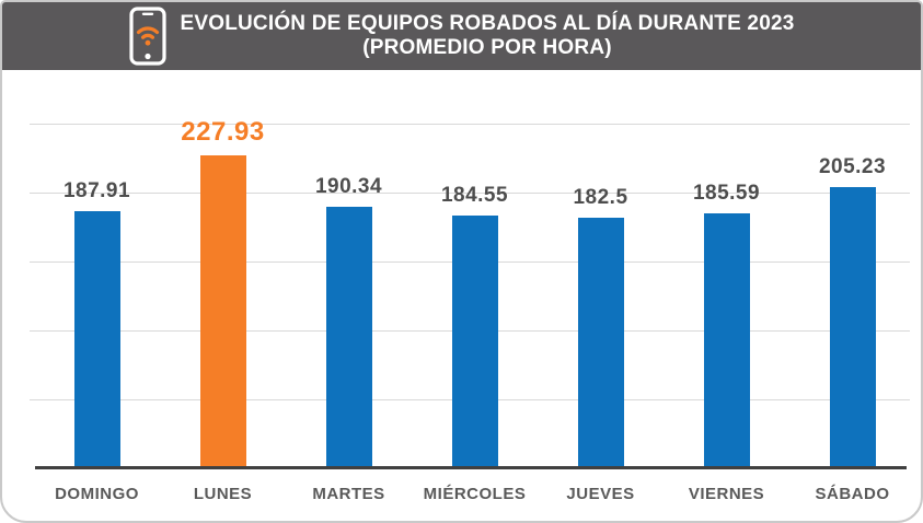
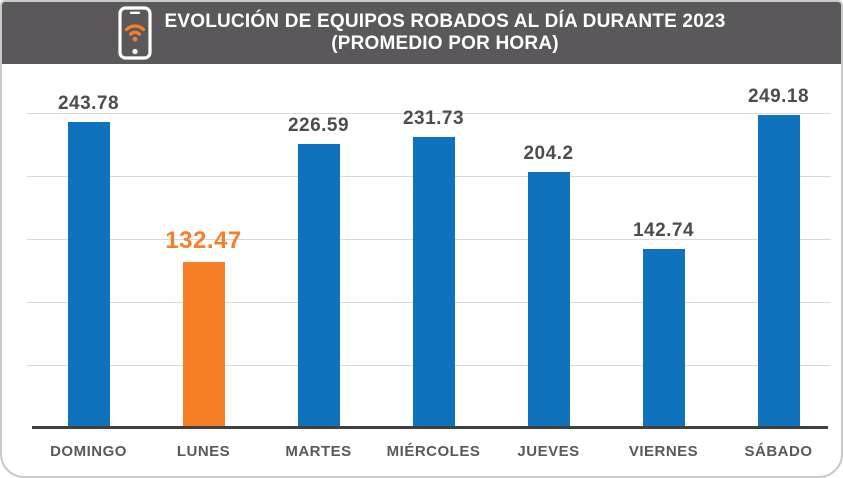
DOMINGO: 187.91 -> 243.78
LUNES: 227.93 -> 132.47
MARTES: 190.34 -> 226.59
MIÉRCOLES: 184.55 -> 231.73
JUEVES: 182.5 -> 204.2
VIERNES: 185.59 -> 142.74
SÁBADO: 205.23 -> 249.18
